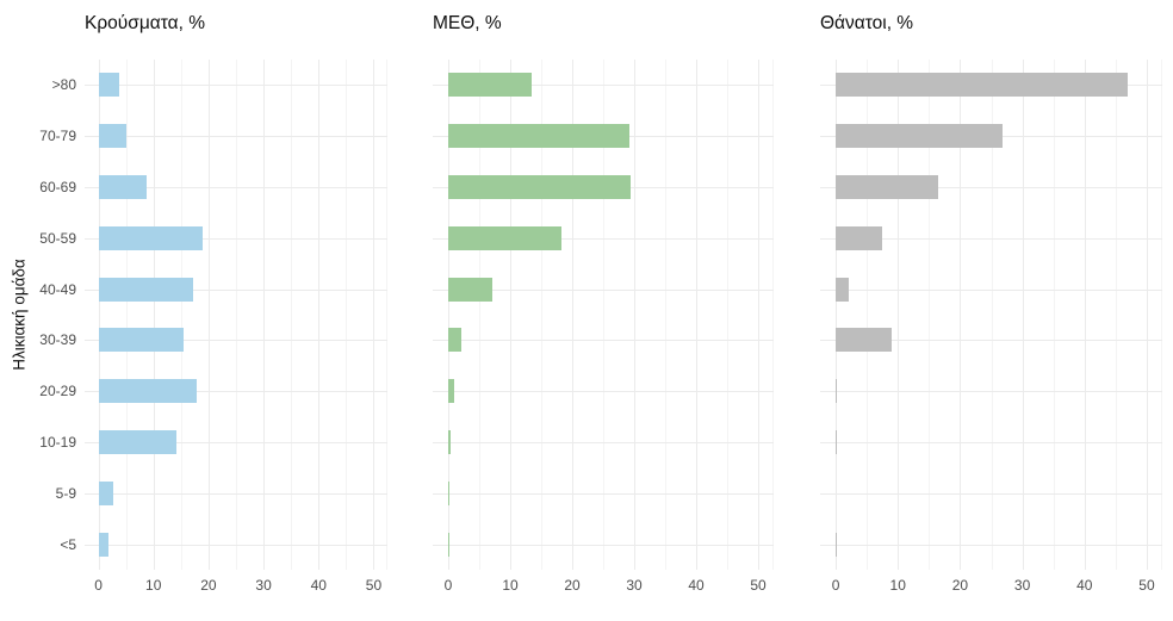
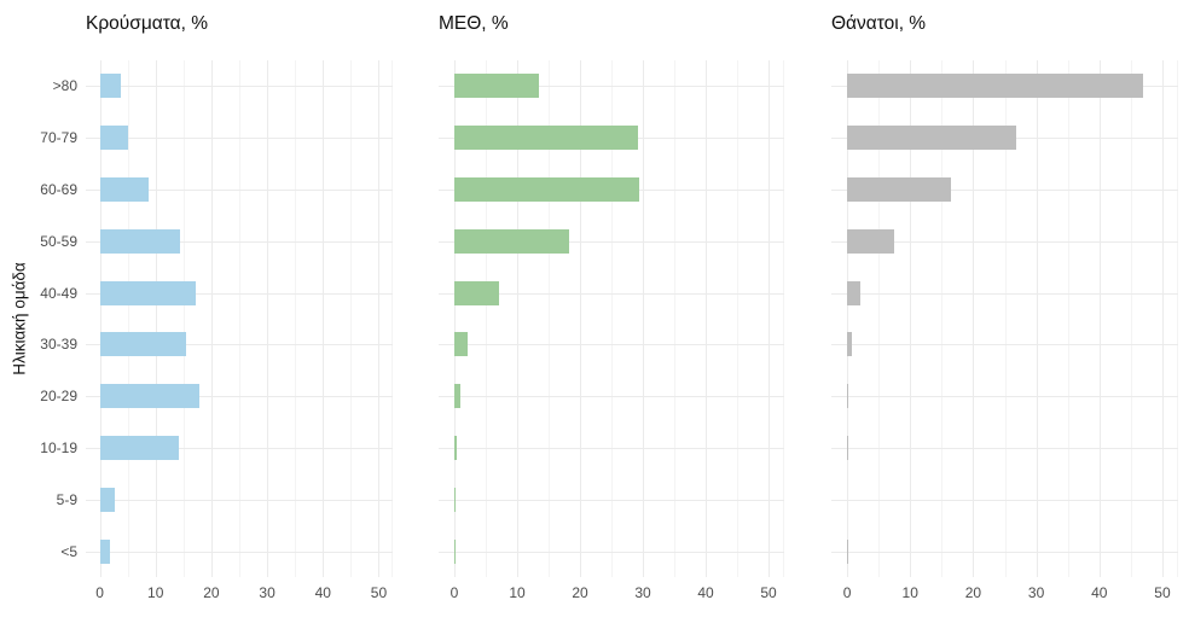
Κρούσματα, %/50-59: 19 -> 14
Θάνατοι, %/30-39: 9 -> 1
